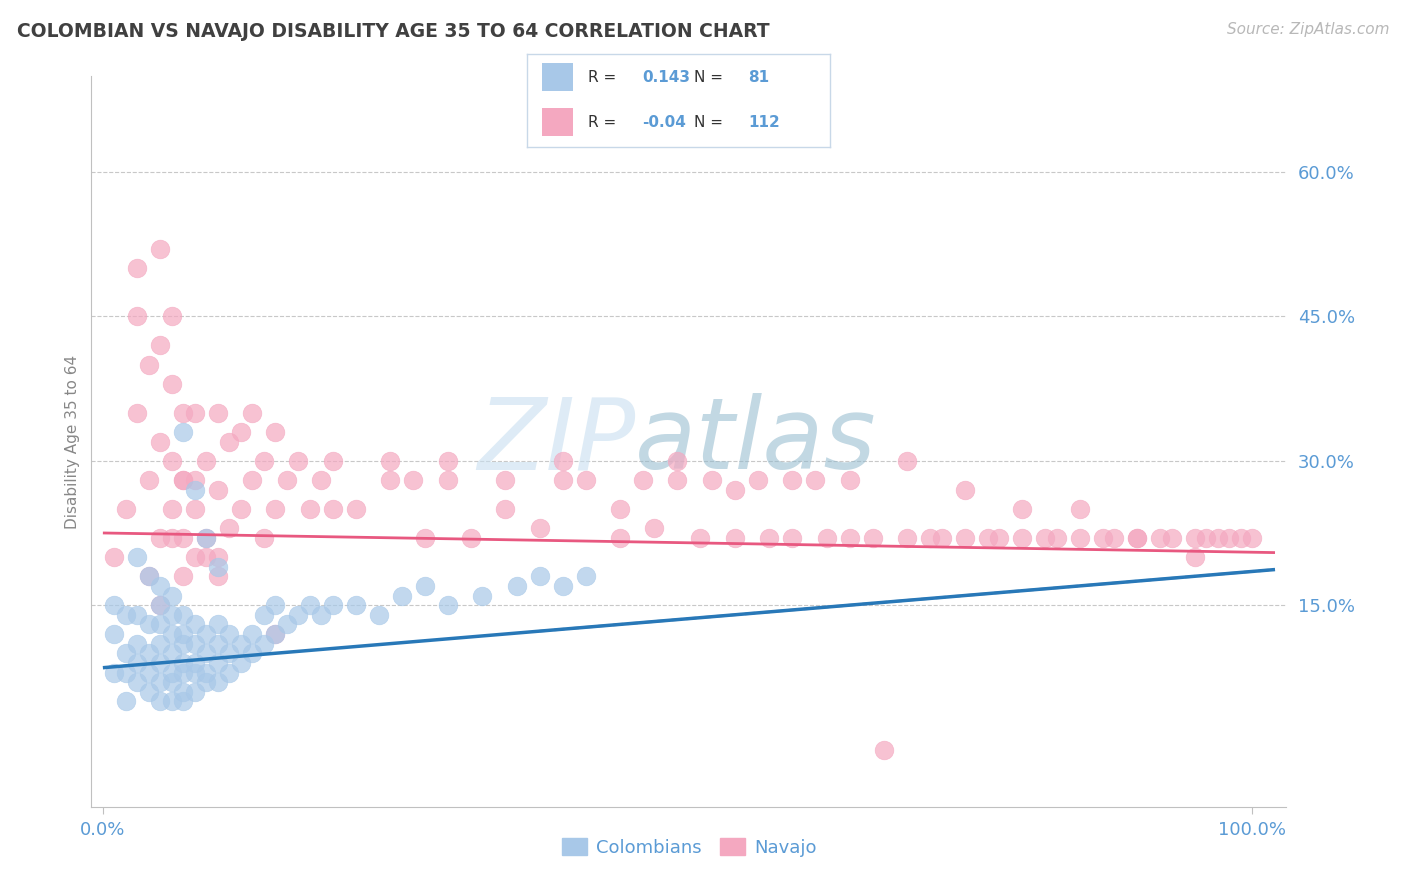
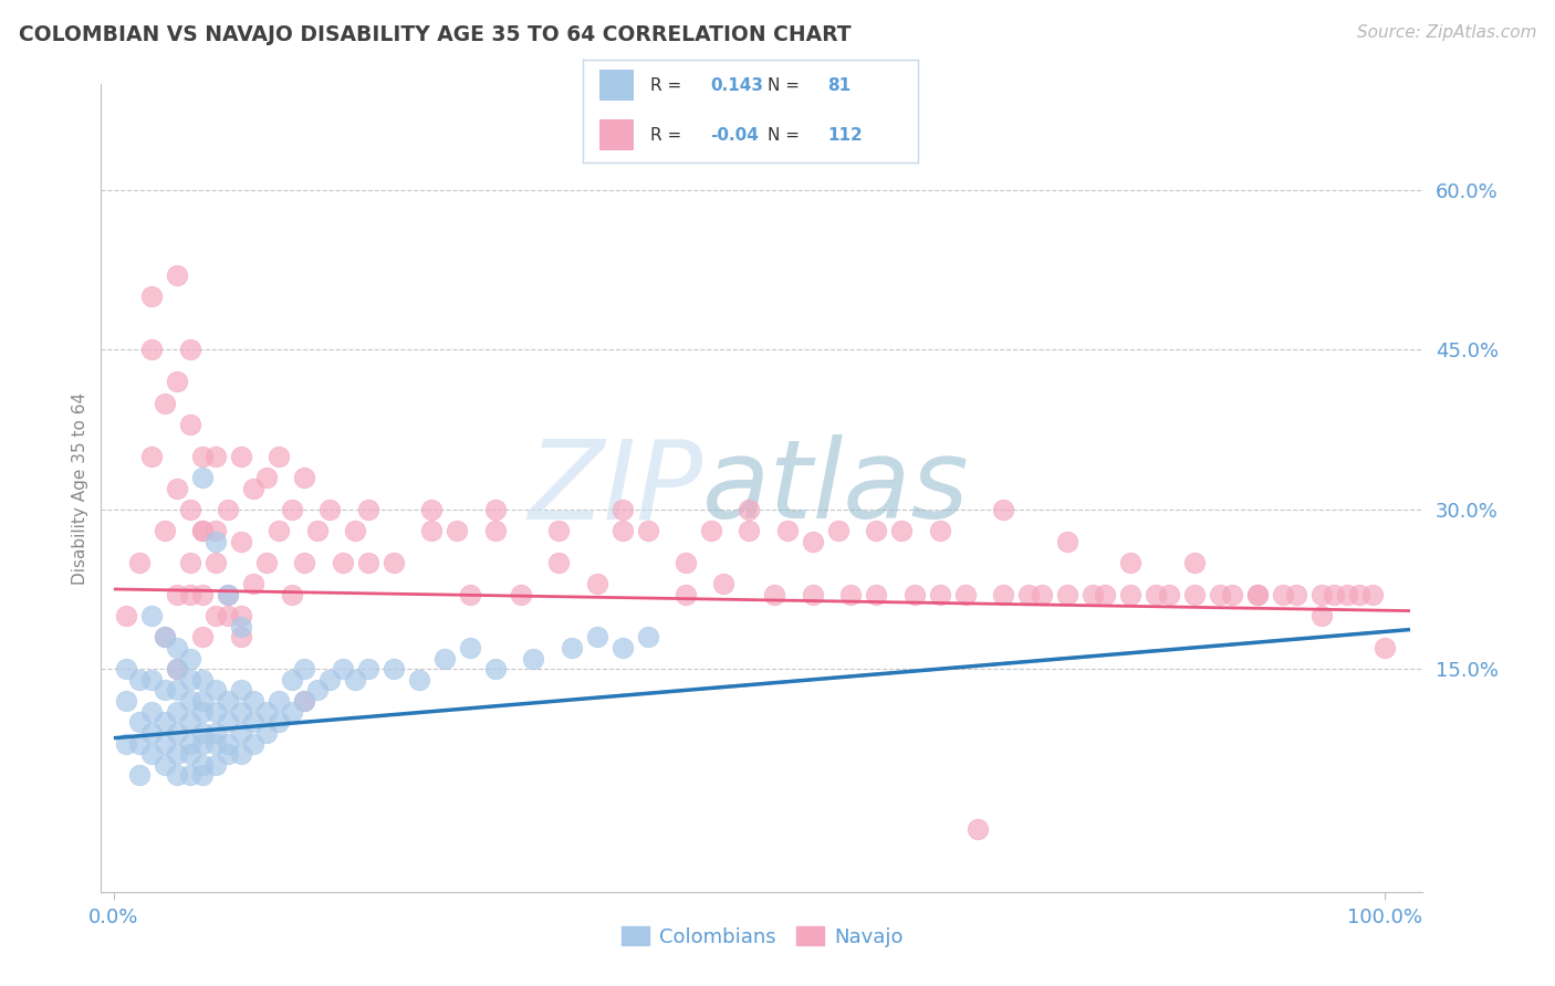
Navajo/100.0%: 22% -> 17%
